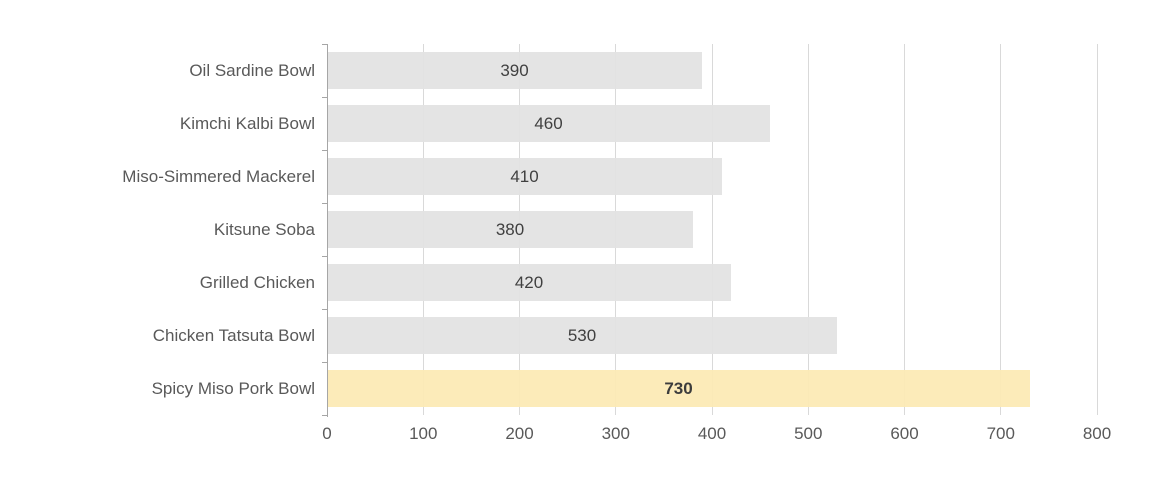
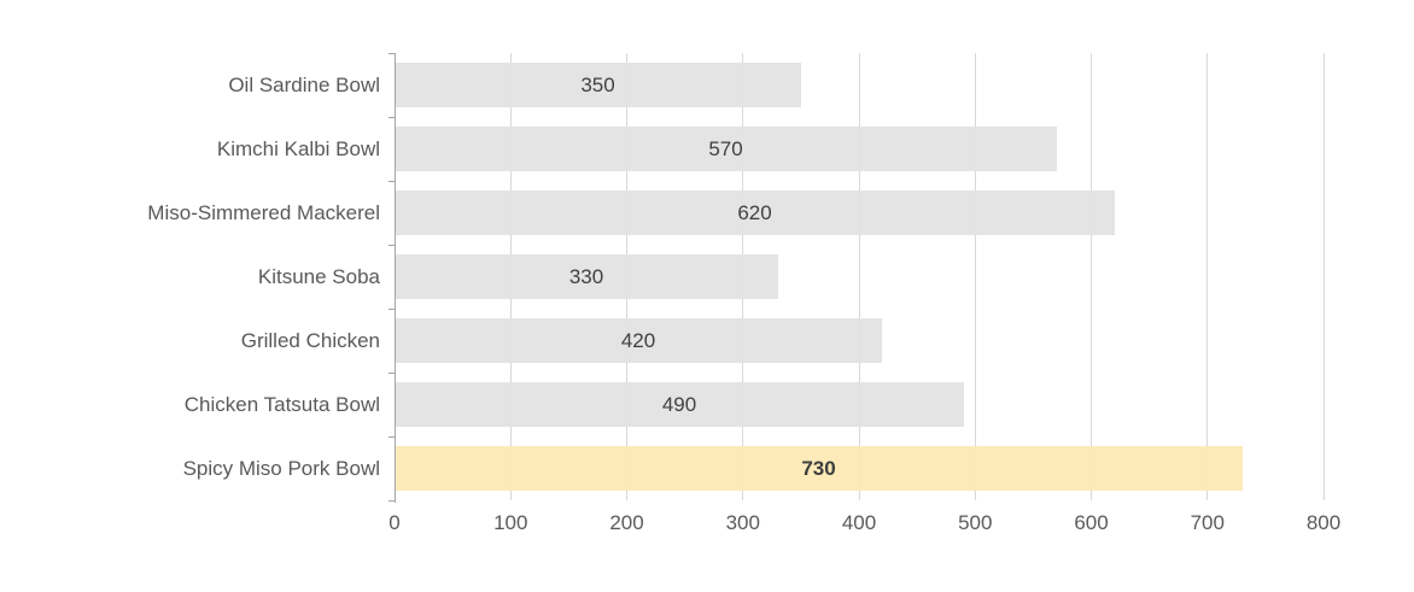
Oil Sardine Bowl: 390 -> 350
Kimchi Kalbi Bowl: 460 -> 570
Miso-Simmered Mackerel: 410 -> 620
Kitsune Soba: 380 -> 330
Chicken Tatsuta Bowl: 530 -> 490
